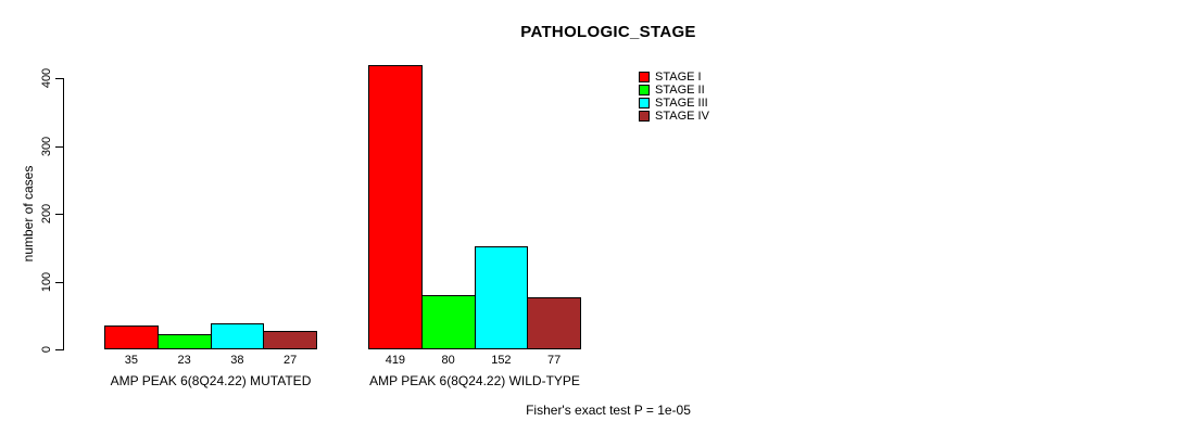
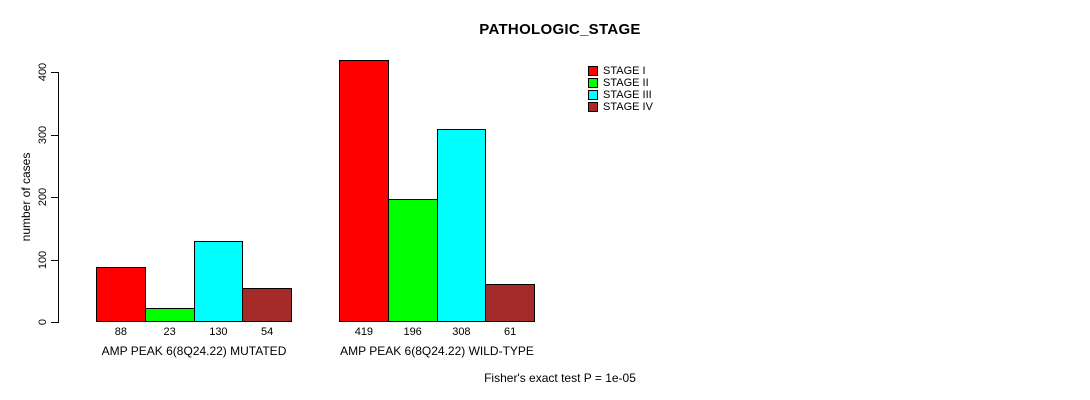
STAGE I/AMP PEAK 6(8Q24.22) MUTATED: 35 -> 88
STAGE III/AMP PEAK 6(8Q24.22) MUTATED: 38 -> 130
STAGE IV/AMP PEAK 6(8Q24.22) MUTATED: 27 -> 54
STAGE II/AMP PEAK 6(8Q24.22) WILD-TYPE: 80 -> 196
STAGE III/AMP PEAK 6(8Q24.22) WILD-TYPE: 152 -> 308
STAGE IV/AMP PEAK 6(8Q24.22) WILD-TYPE: 77 -> 61
